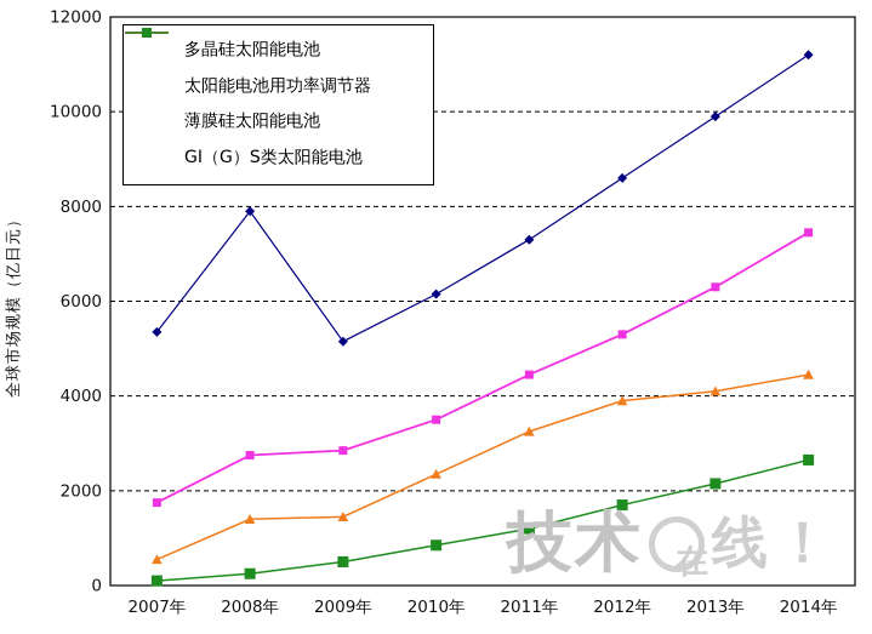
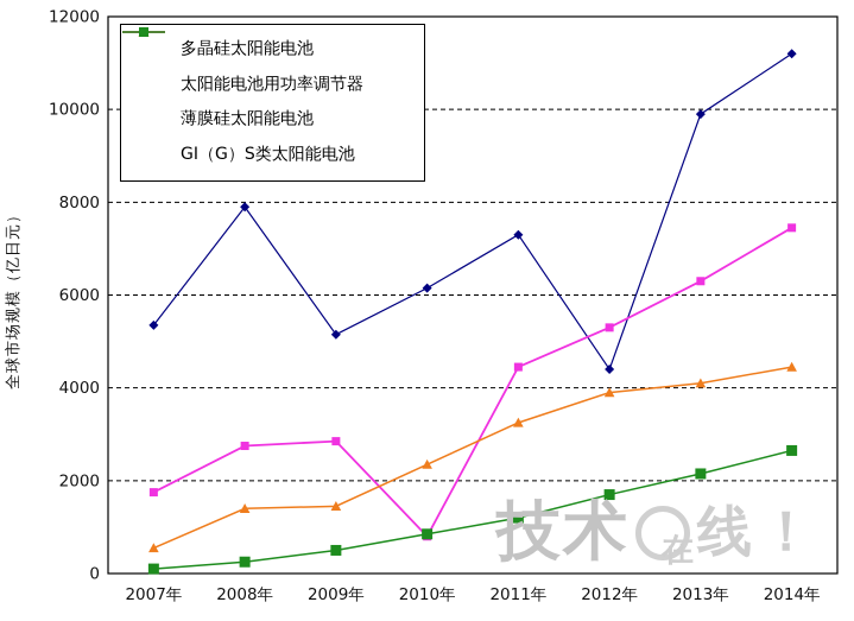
太阳能电池用功率调节器/2010年: 3500 -> 800
多晶硅太阳能电池/2012年: 8600 -> 4400
